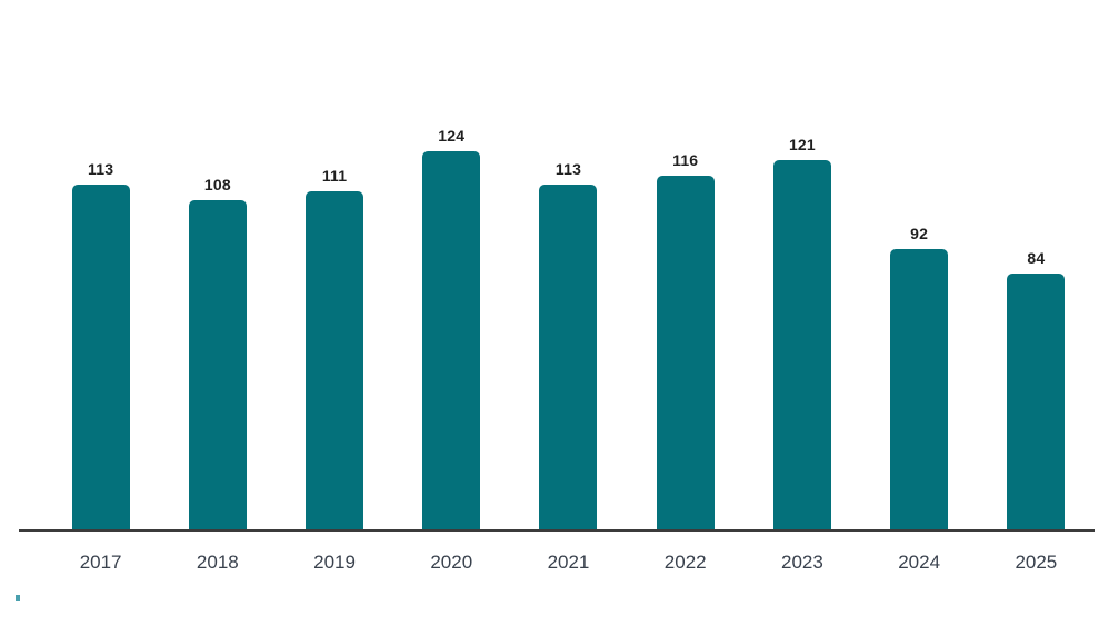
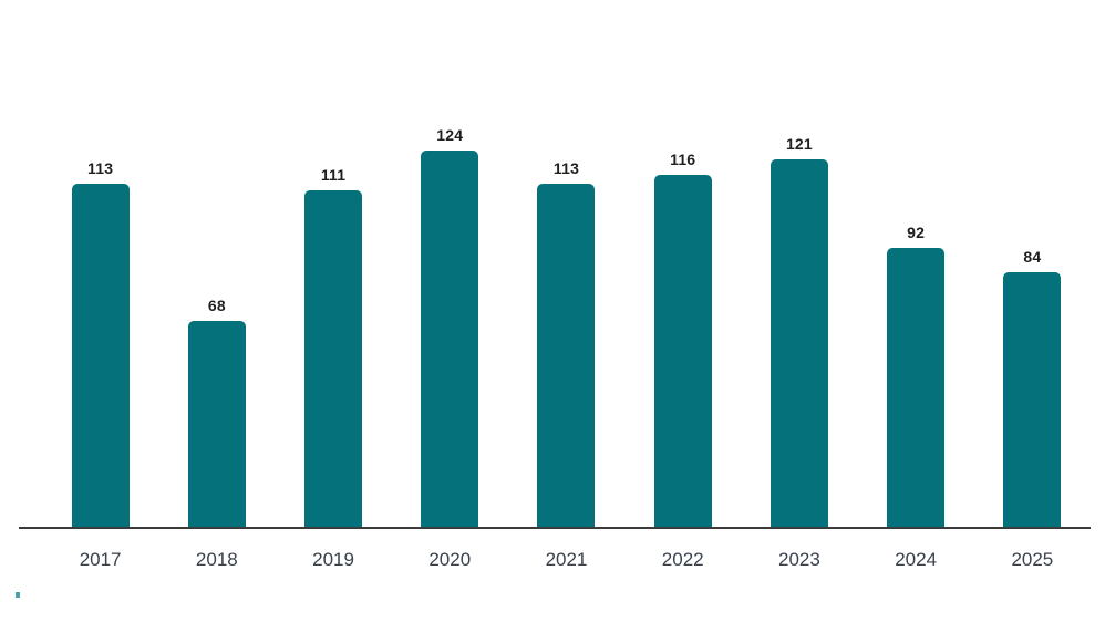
2018: 108 -> 68
